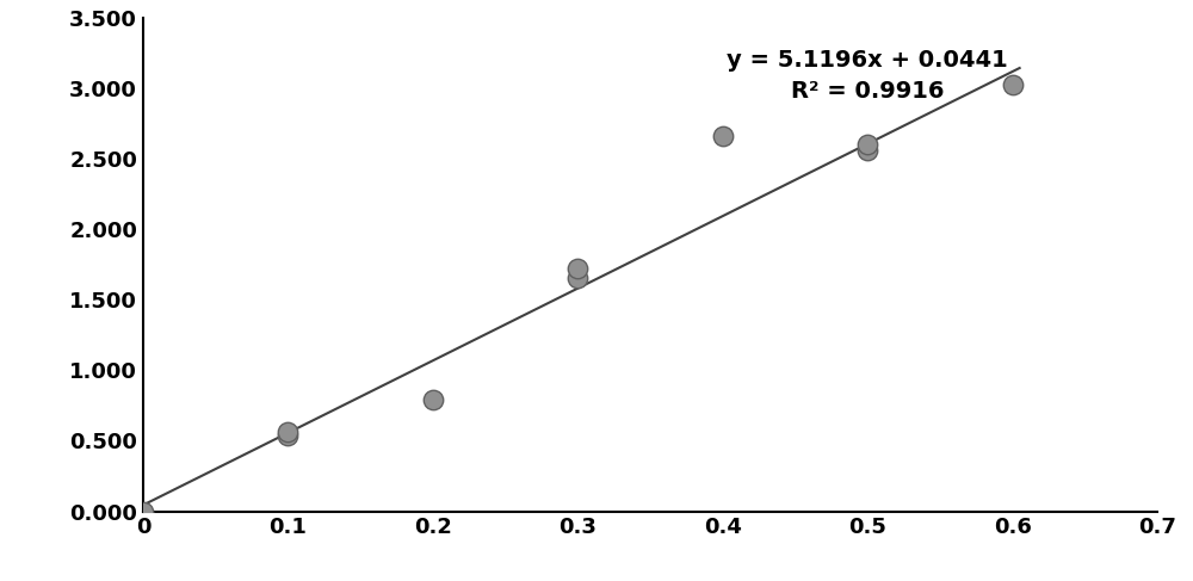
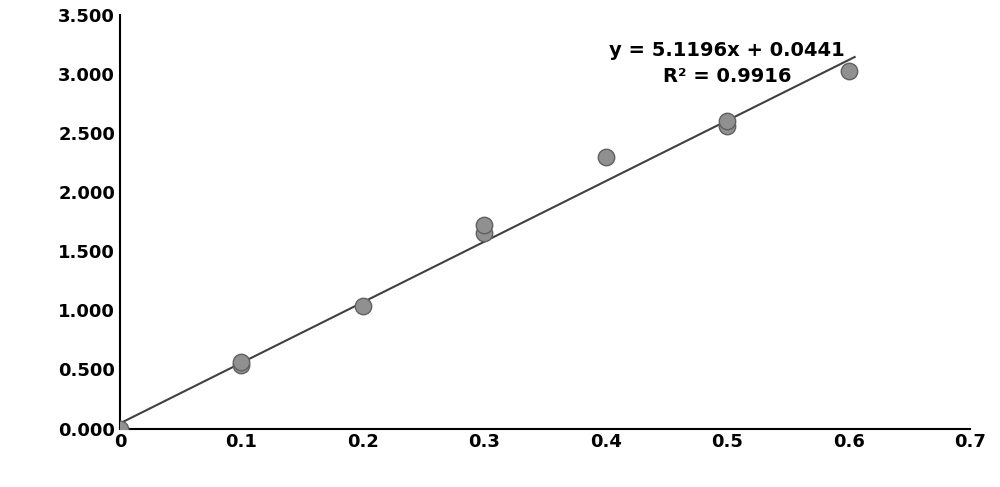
0.2: 0.79 -> 1.04
0.4: 2.66 -> 2.30
